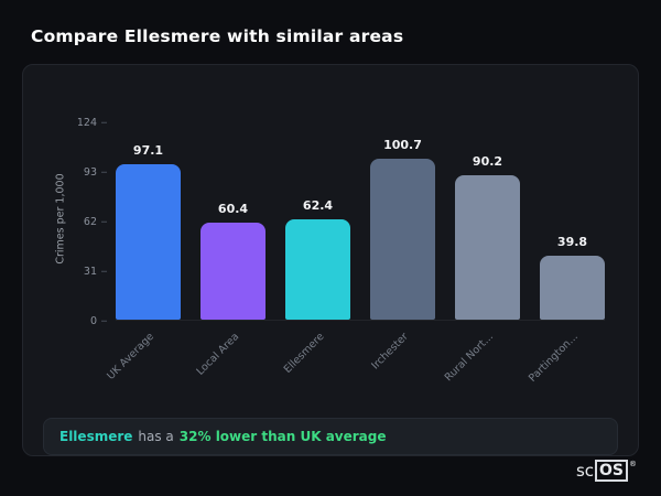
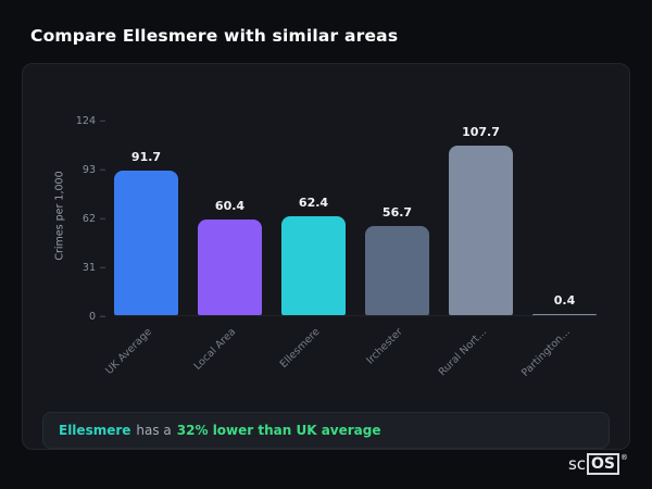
UK Average: 97.1 -> 91.7
Irchester: 100.7 -> 56.7
Rural Nort...: 90.2 -> 107.7
Partington...: 39.8 -> 0.4
